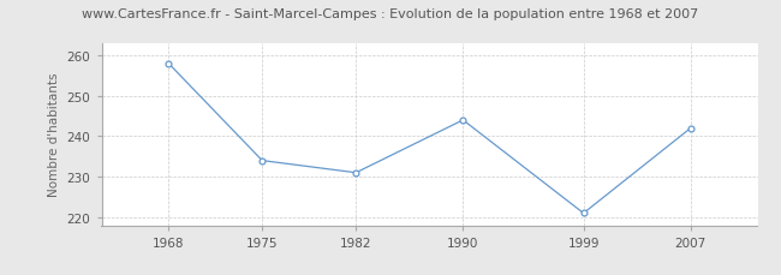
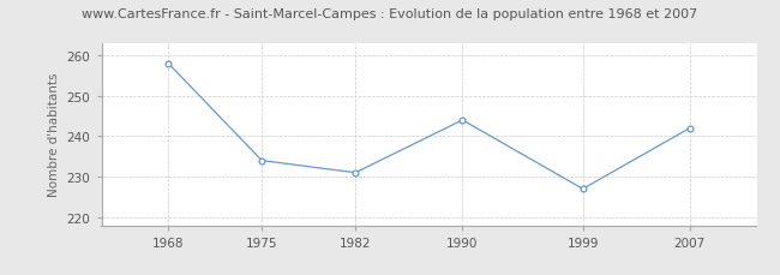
1999: 221 -> 227
